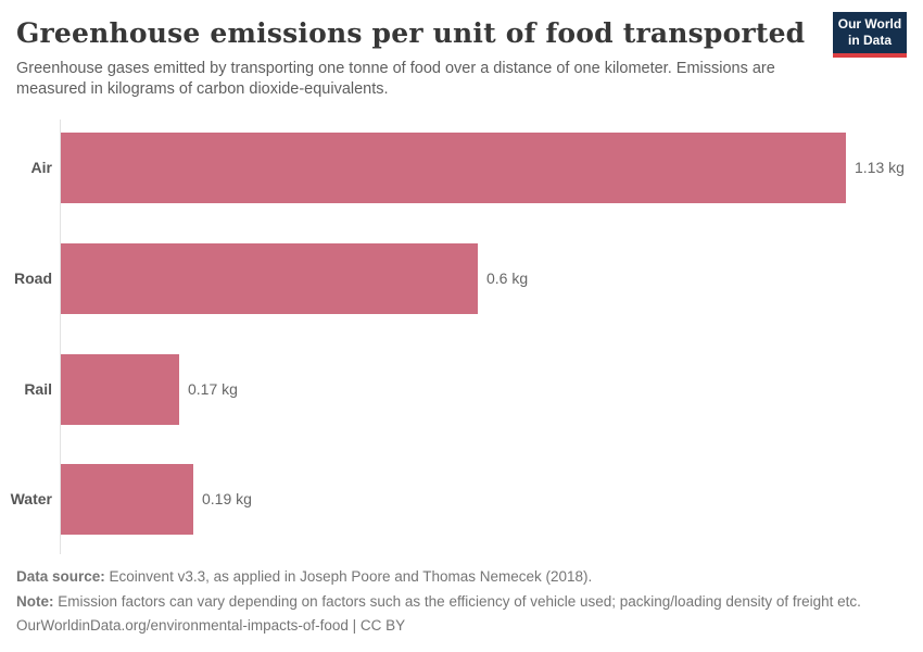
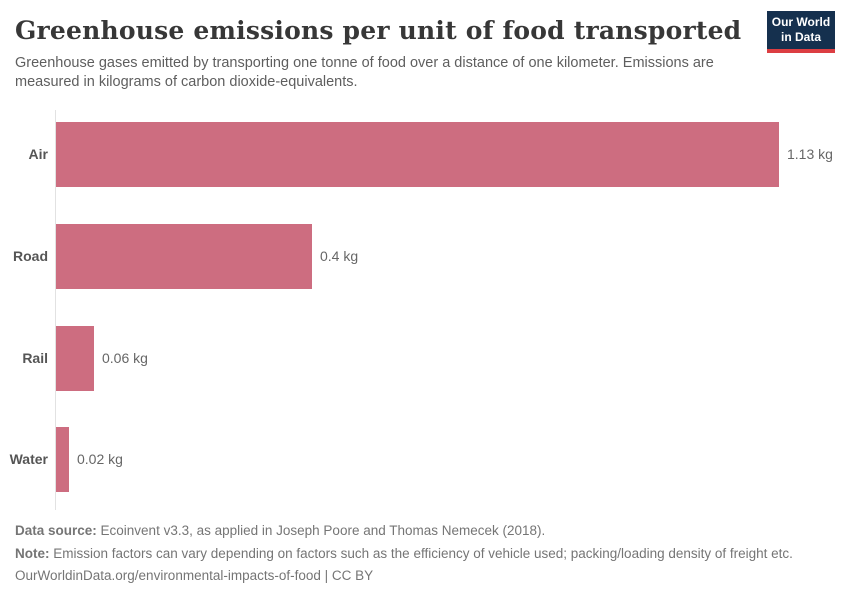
Road: 0.6 -> 0.4
Rail: 0.17 -> 0.06
Water: 0.19 -> 0.02
